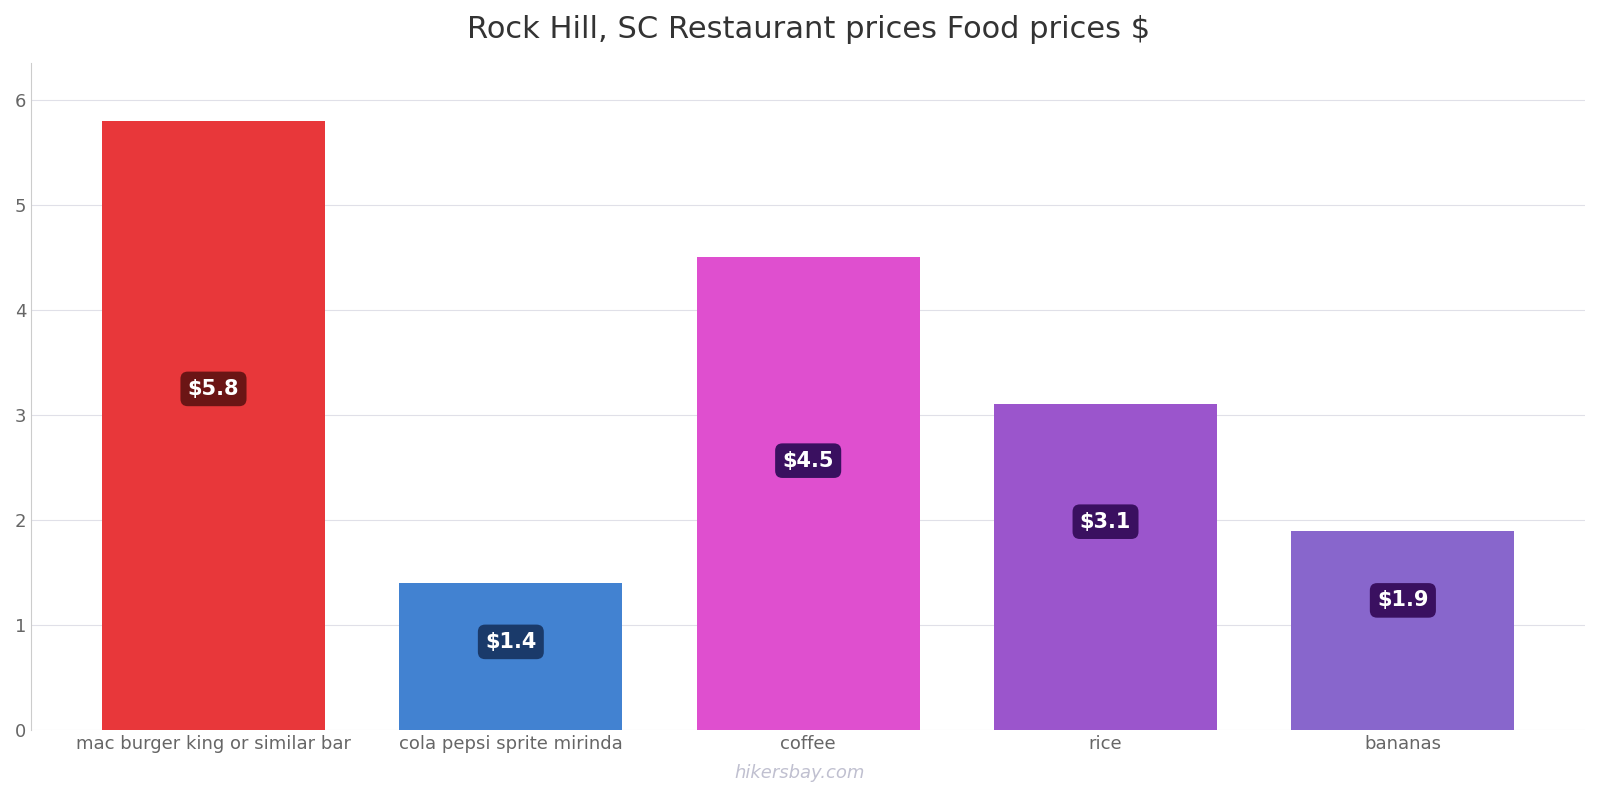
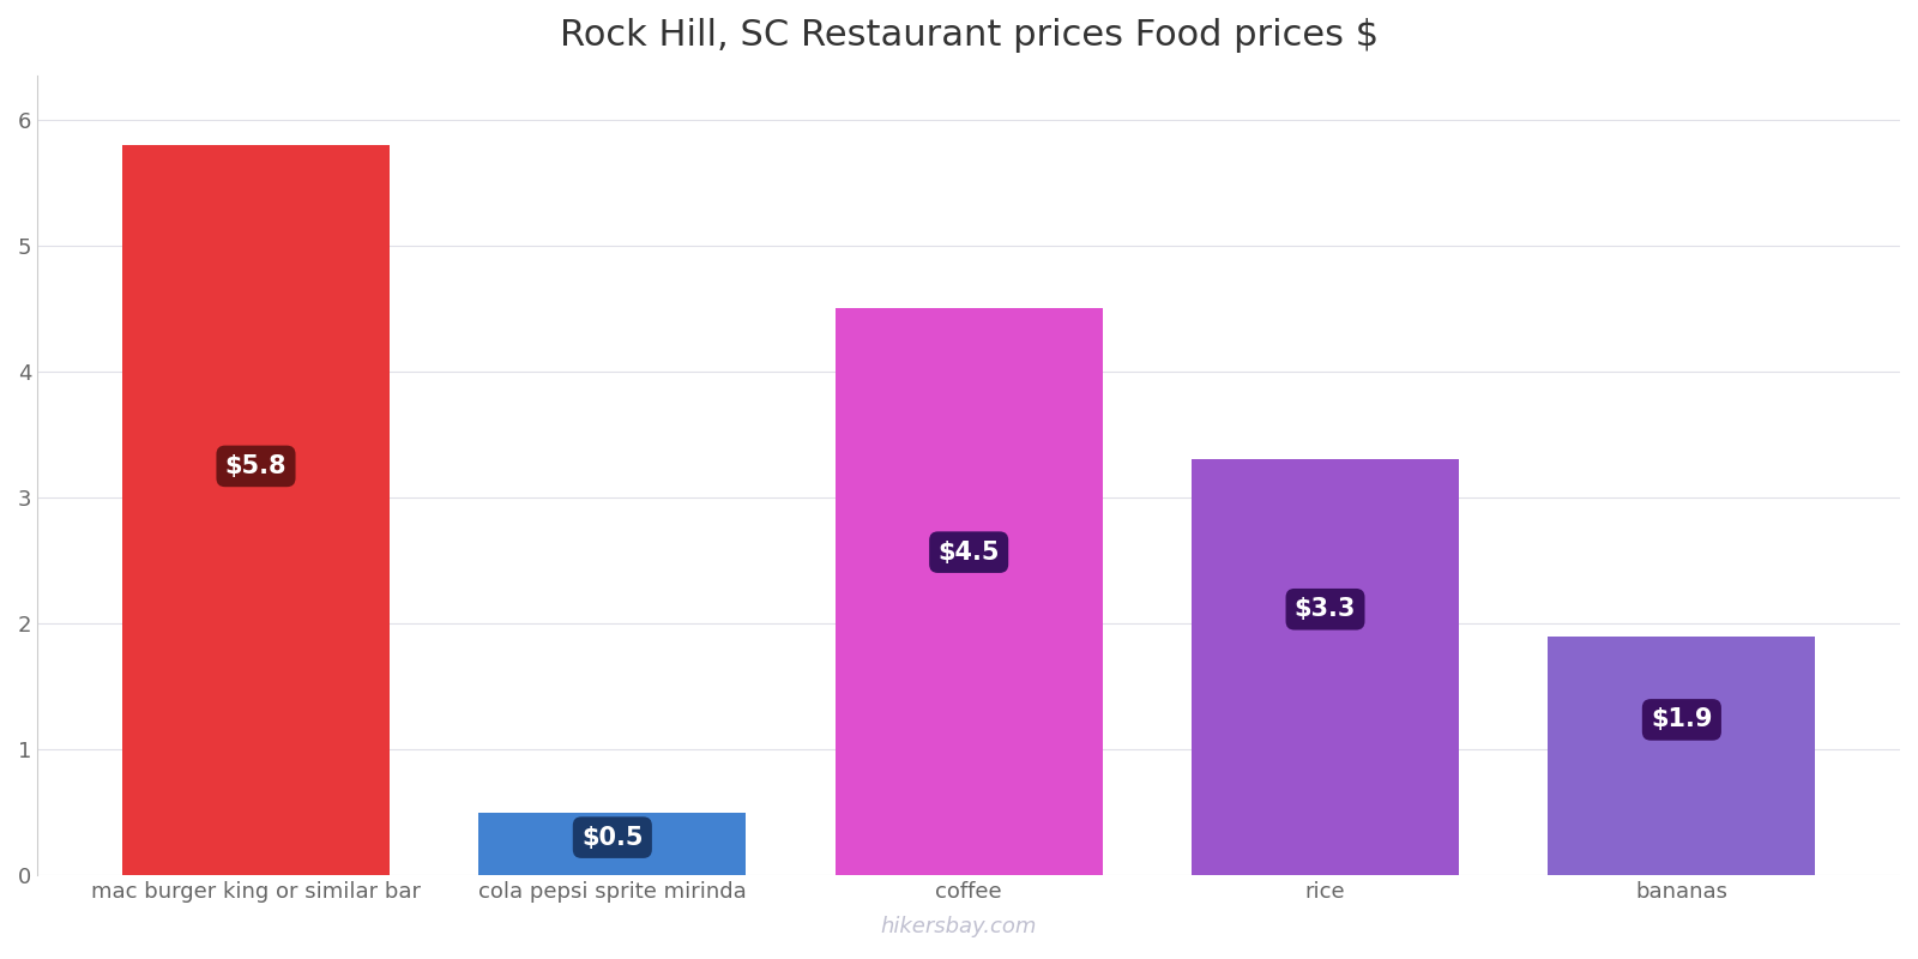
cola pepsi sprite mirinda: $1.4 -> $0.5
rice: $3.1 -> $3.3
